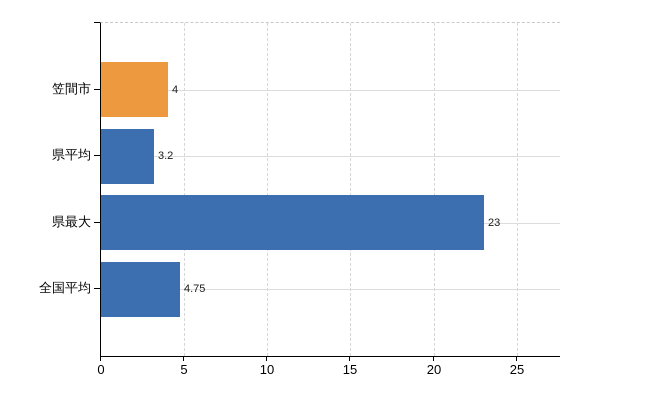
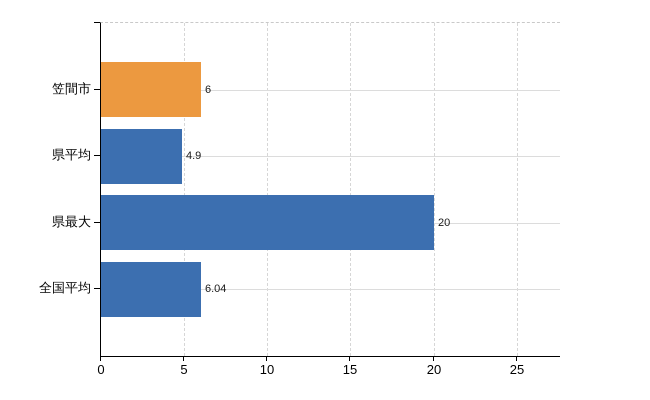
笠間市: 4 -> 6
県平均: 3.2 -> 4.9
県最大: 23 -> 20
全国平均: 4.75 -> 6.04
